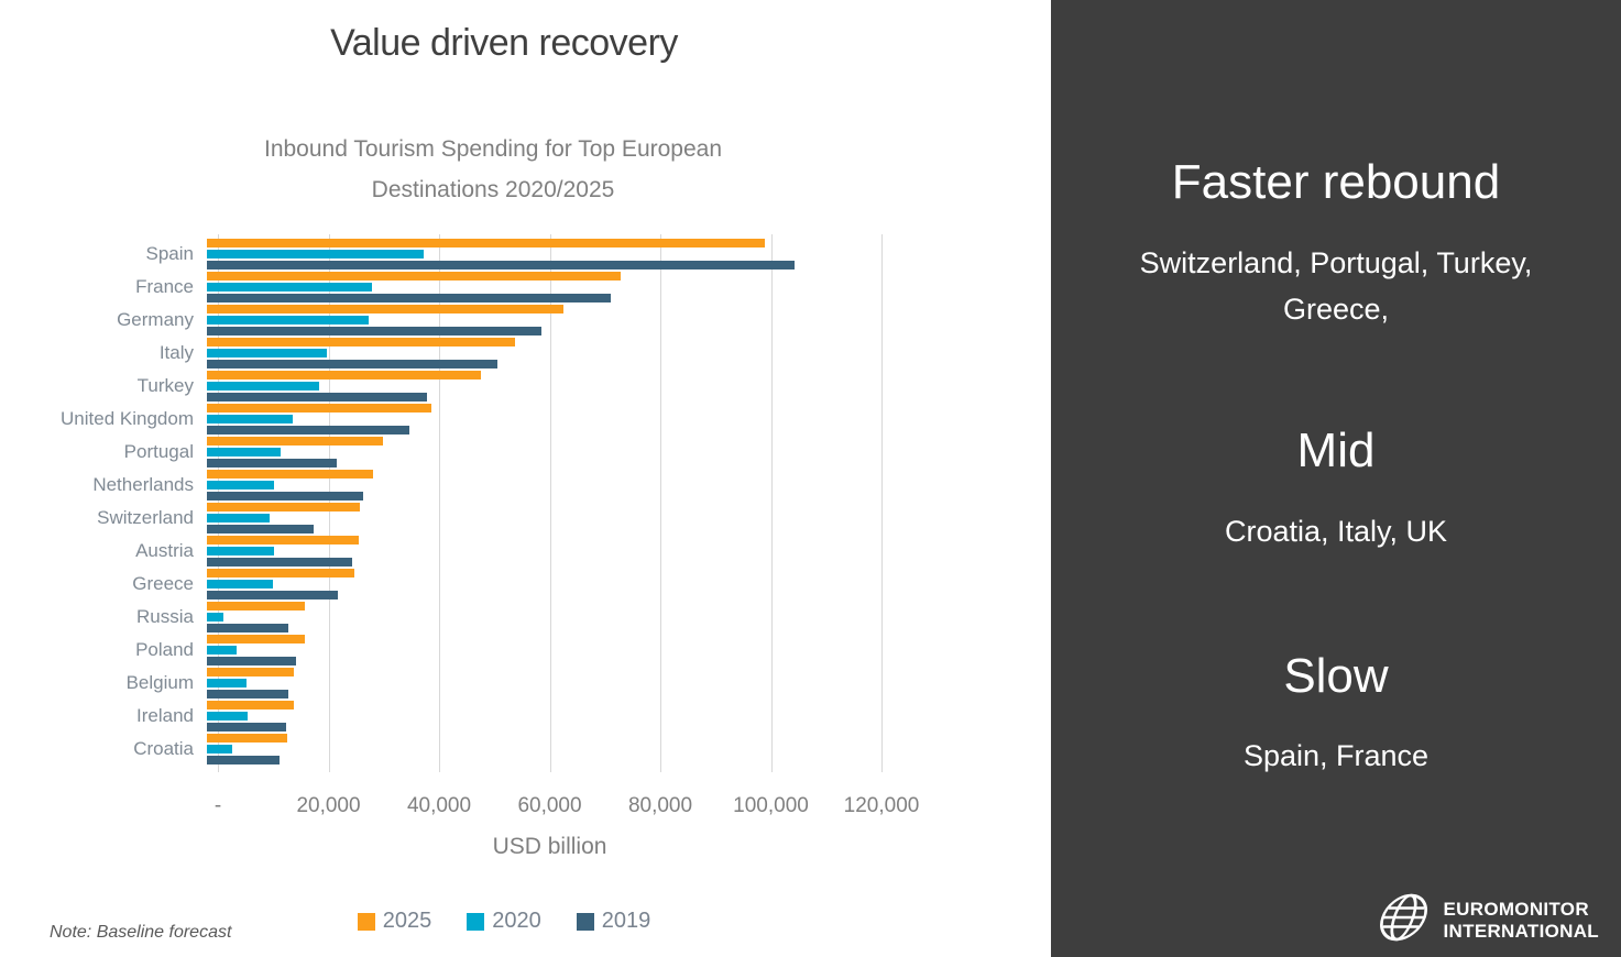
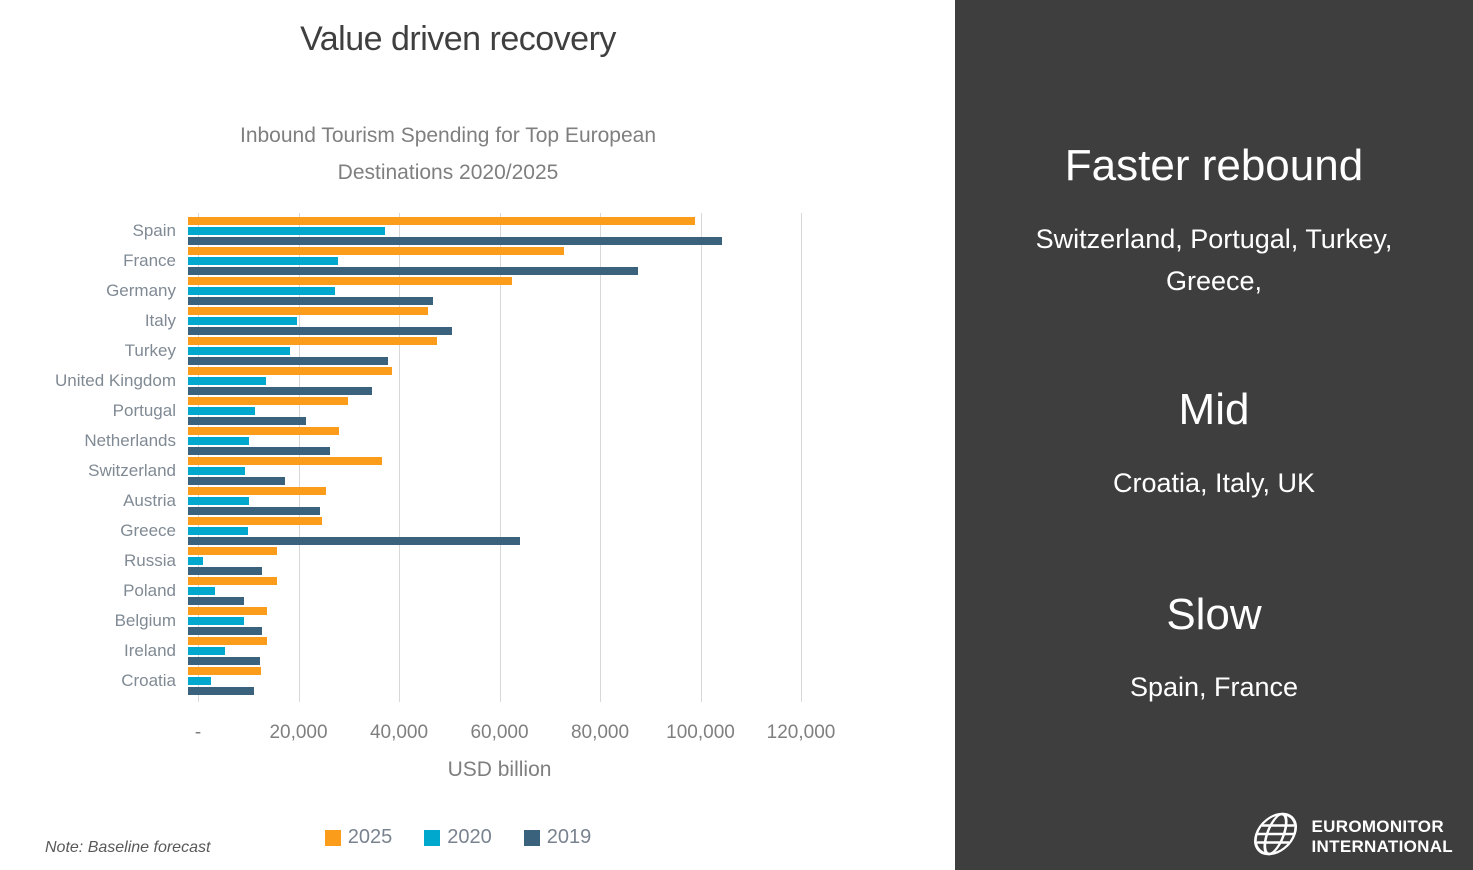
2019/France: 72000 -> 88000
2019/Germany: 60000 -> 48000
2025/Italy: 55000 -> 47000
2025/Switzerland: 27000 -> 38000
2019/Greece: 23000 -> 65000
2019/Poland: 16000 -> 11000
2020/Belgium: 7000 -> 11000
